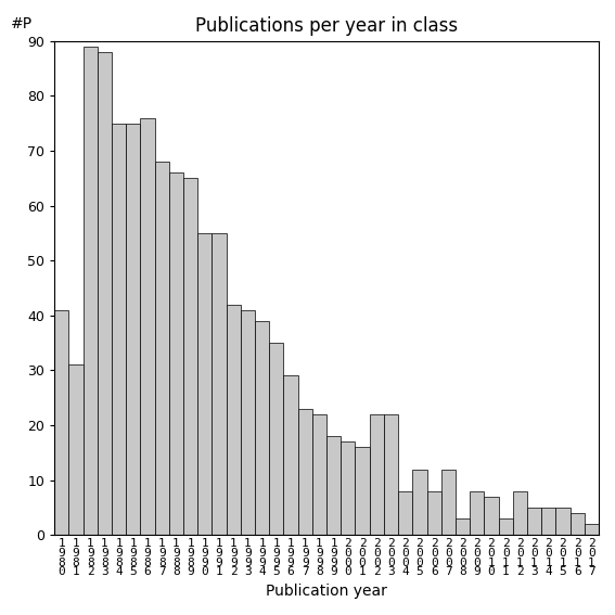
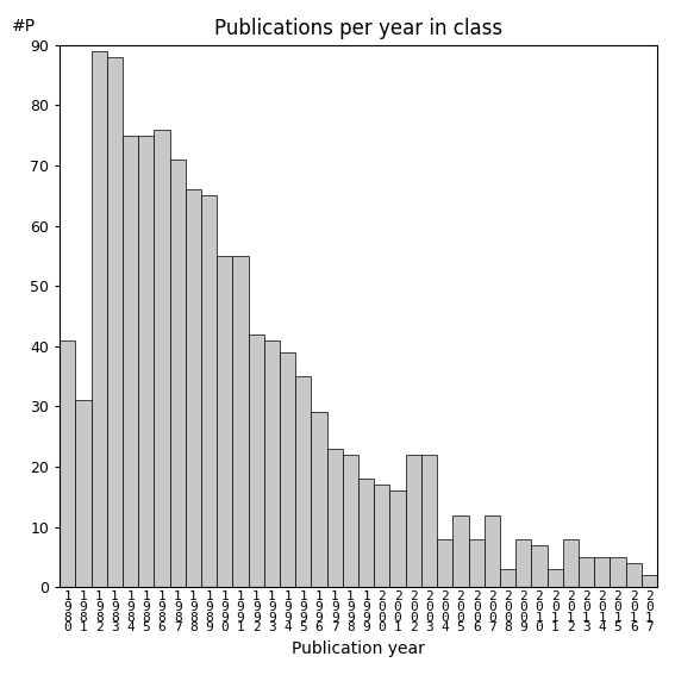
1 9 8 7: 68 -> 71
